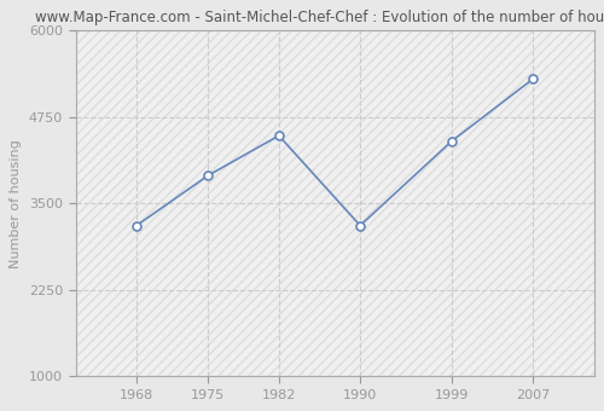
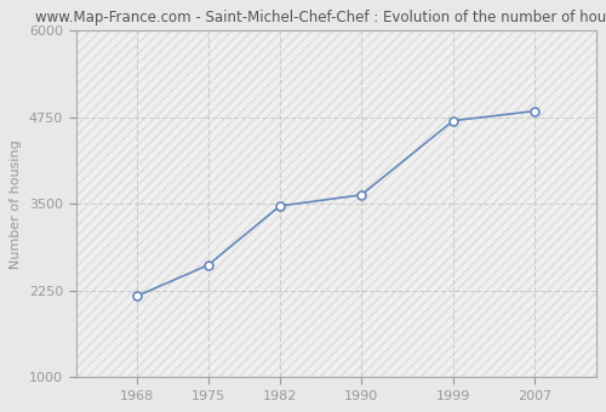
1968: 3180 -> 2170
1975: 3900 -> 2620
1982: 4480 -> 3470
1990: 3180 -> 3630
1999: 4400 -> 4700
2007: 5300 -> 4840
